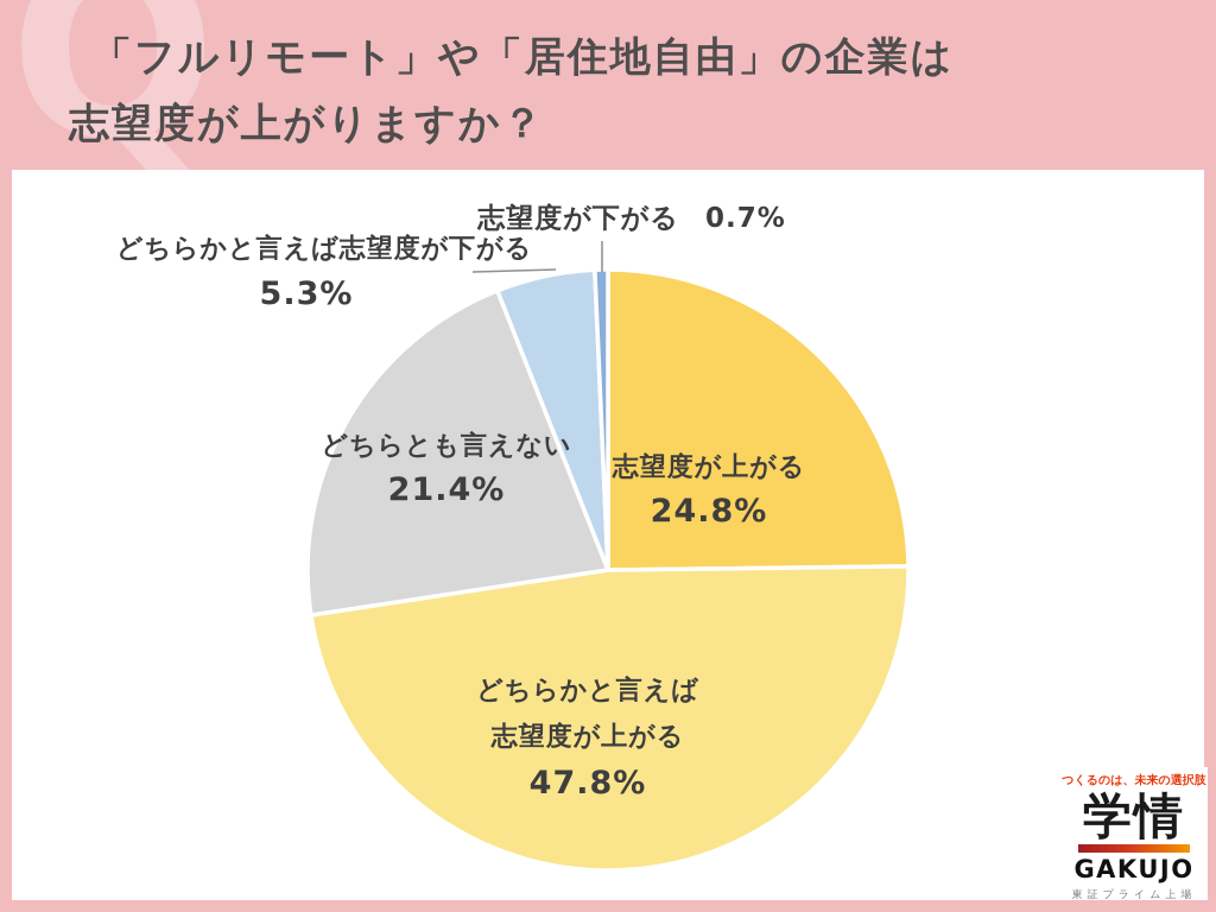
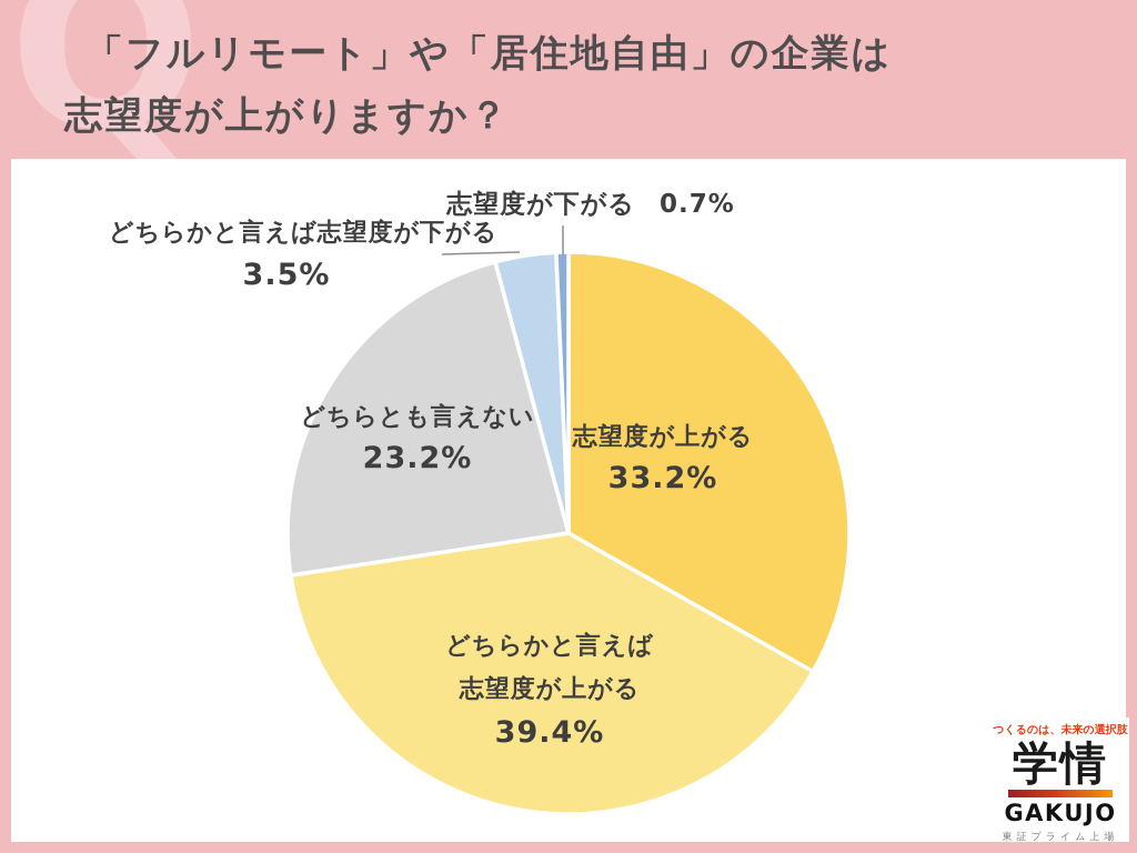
志望度が上がる: 24.8% -> 33.2%
どちらかと言えば志望度が上がる: 47.8% -> 39.4%
どちらとも言えない: 21.4% -> 23.2%
どちらかと言えば志望度が下がる: 5.3% -> 3.5%
